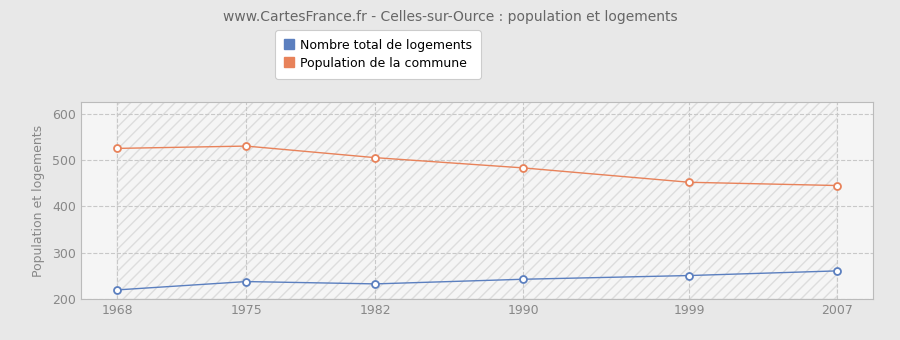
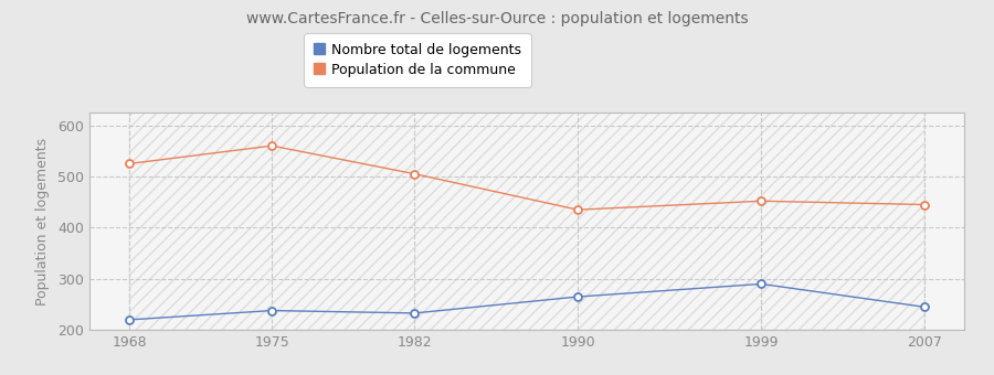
Population de la commune/1975: 530 -> 560
Nombre total de logements/1990: 243 -> 265
Population de la commune/1990: 483 -> 435
Nombre total de logements/1999: 251 -> 290
Nombre total de logements/2007: 261 -> 245
